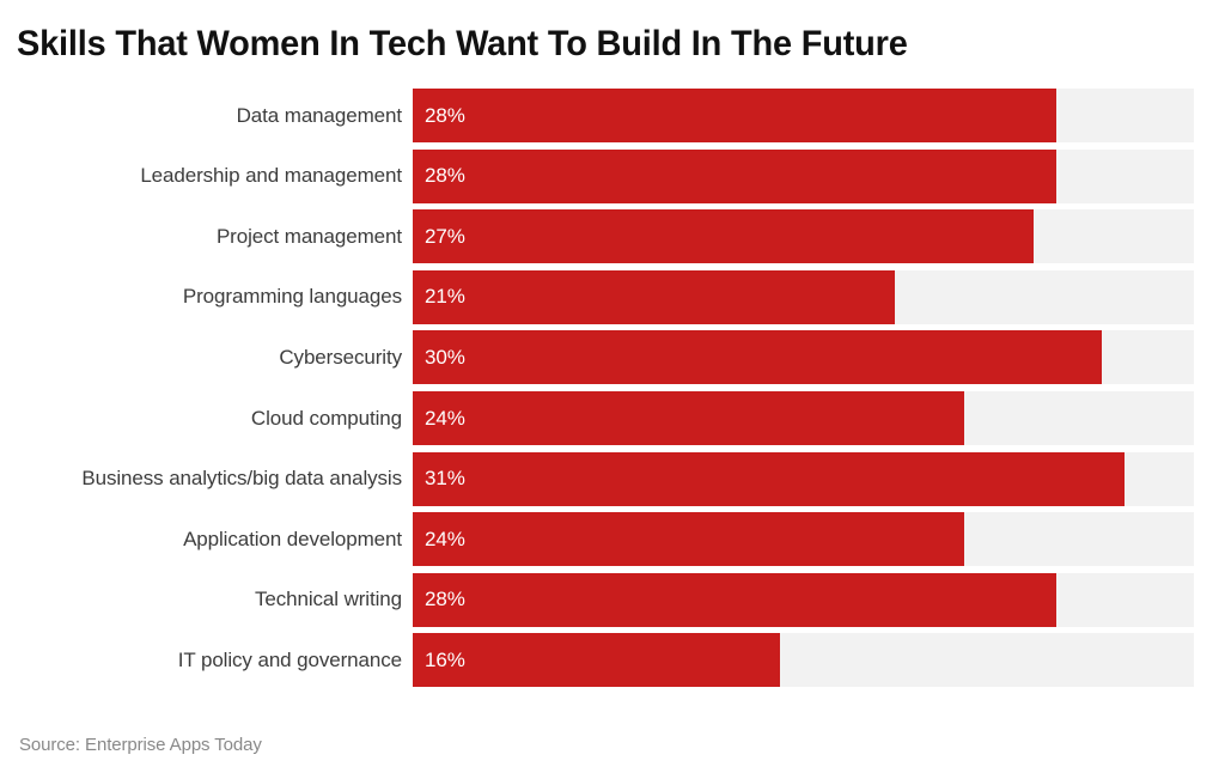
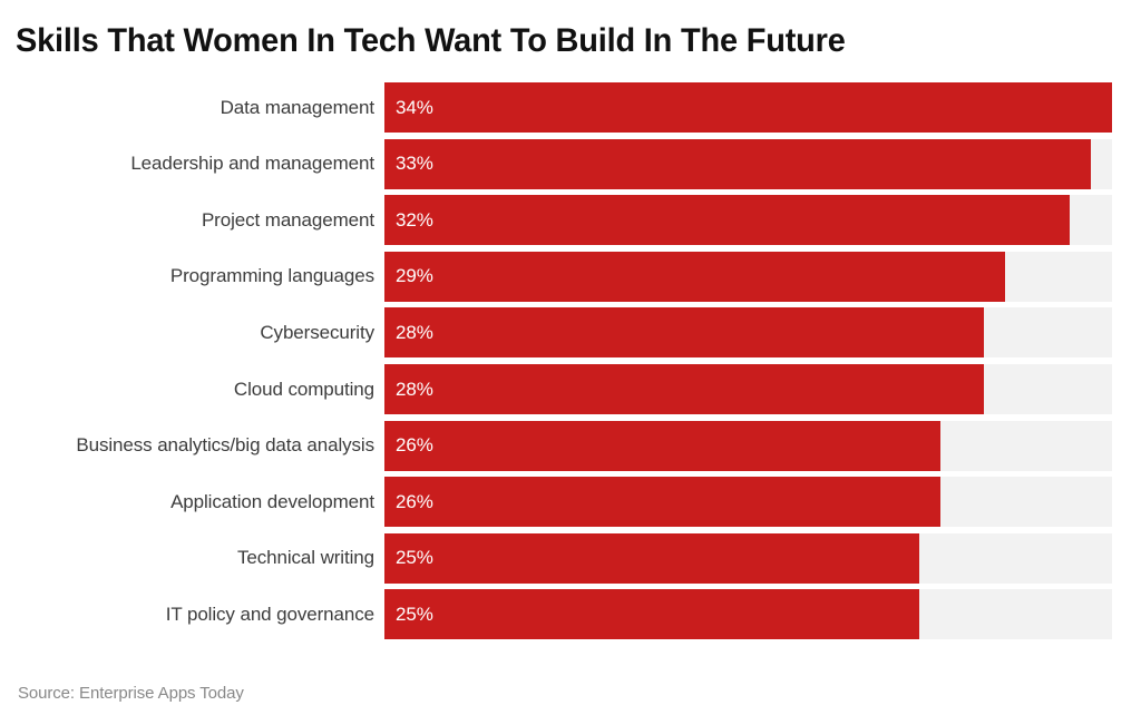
Data management: 28% -> 34%
Leadership and management: 28% -> 33%
Project management: 27% -> 32%
Programming languages: 21% -> 29%
Cybersecurity: 30% -> 28%
Cloud computing: 24% -> 28%
Business analytics/big data analysis: 31% -> 26%
Application development: 24% -> 26%
Technical writing: 28% -> 25%
IT policy and governance: 16% -> 25%
